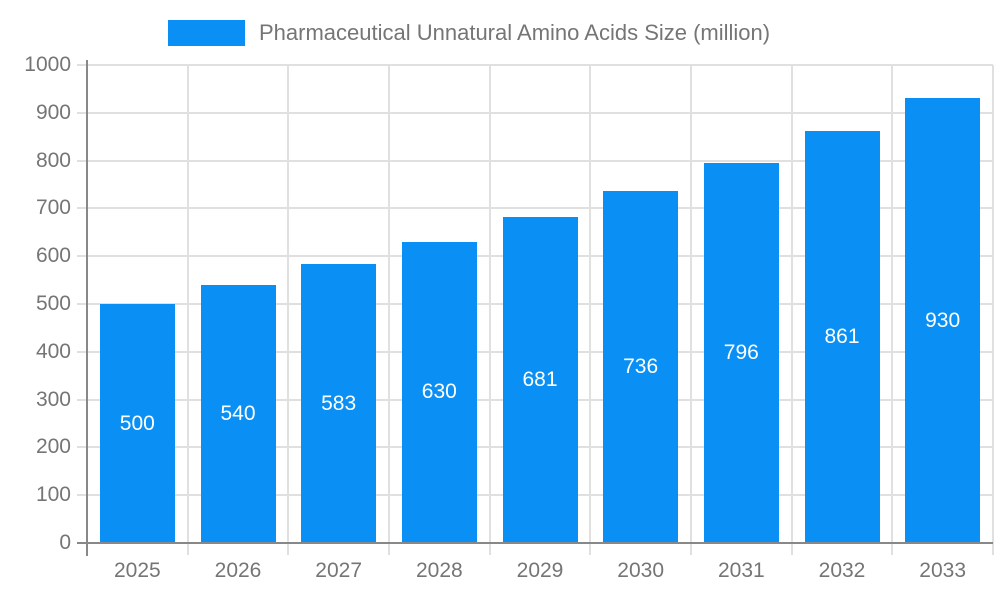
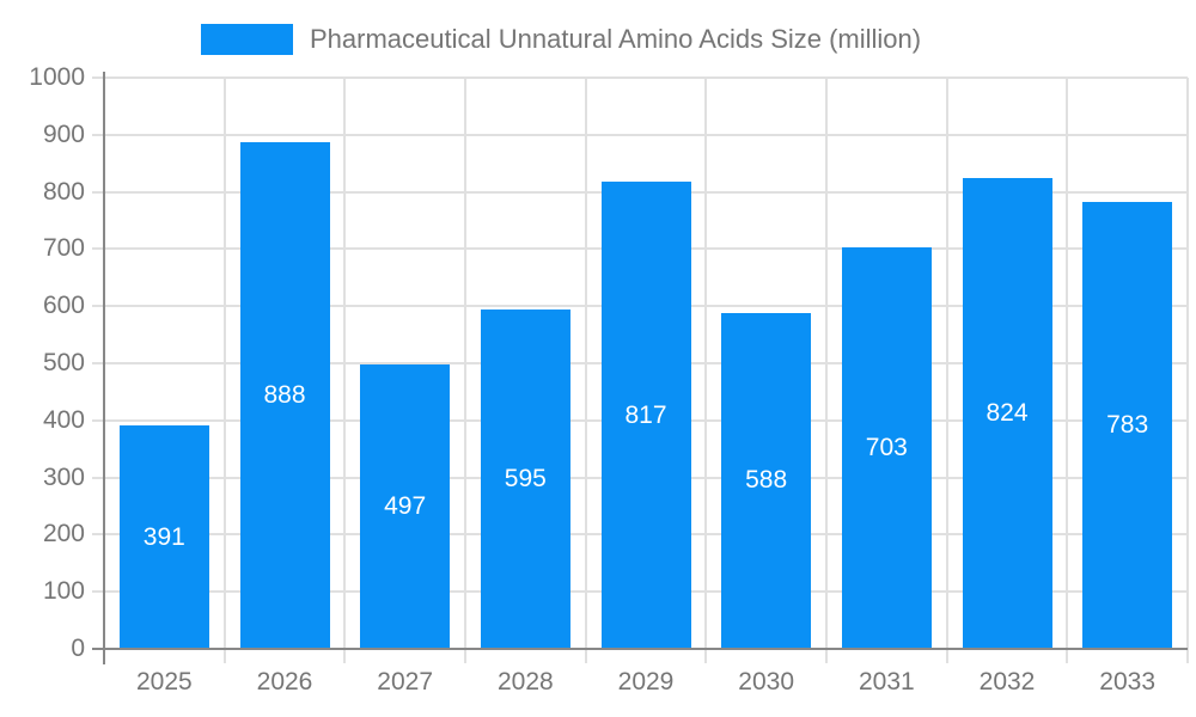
2025: 500 -> 391
2026: 540 -> 888
2027: 583 -> 497
2028: 630 -> 595
2029: 681 -> 817
2030: 736 -> 588
2031: 796 -> 703
2032: 861 -> 824
2033: 930 -> 783
